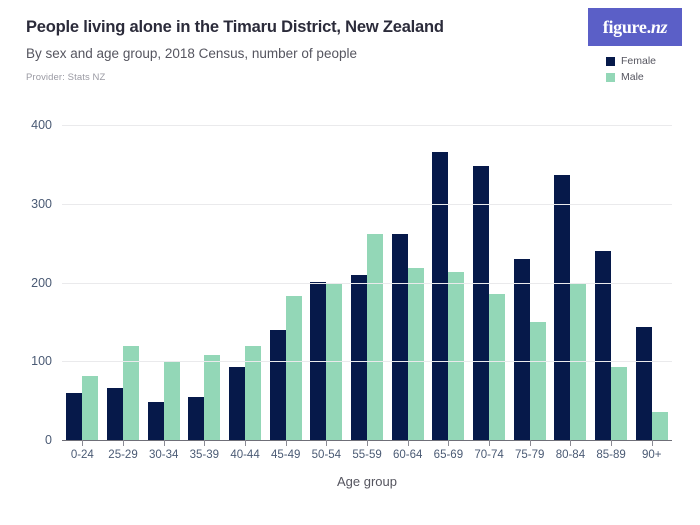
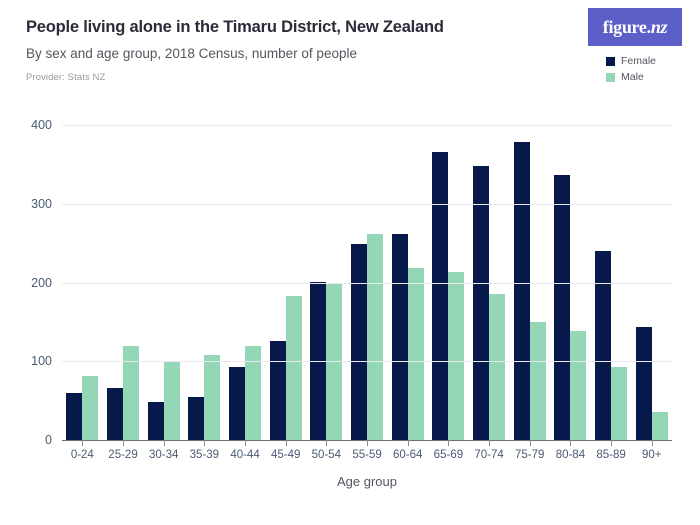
Female/45-49: 140 -> 130
Female/55-59: 210 -> 250
Female/75-79: 230 -> 380
Male/80-84: 200 -> 140
